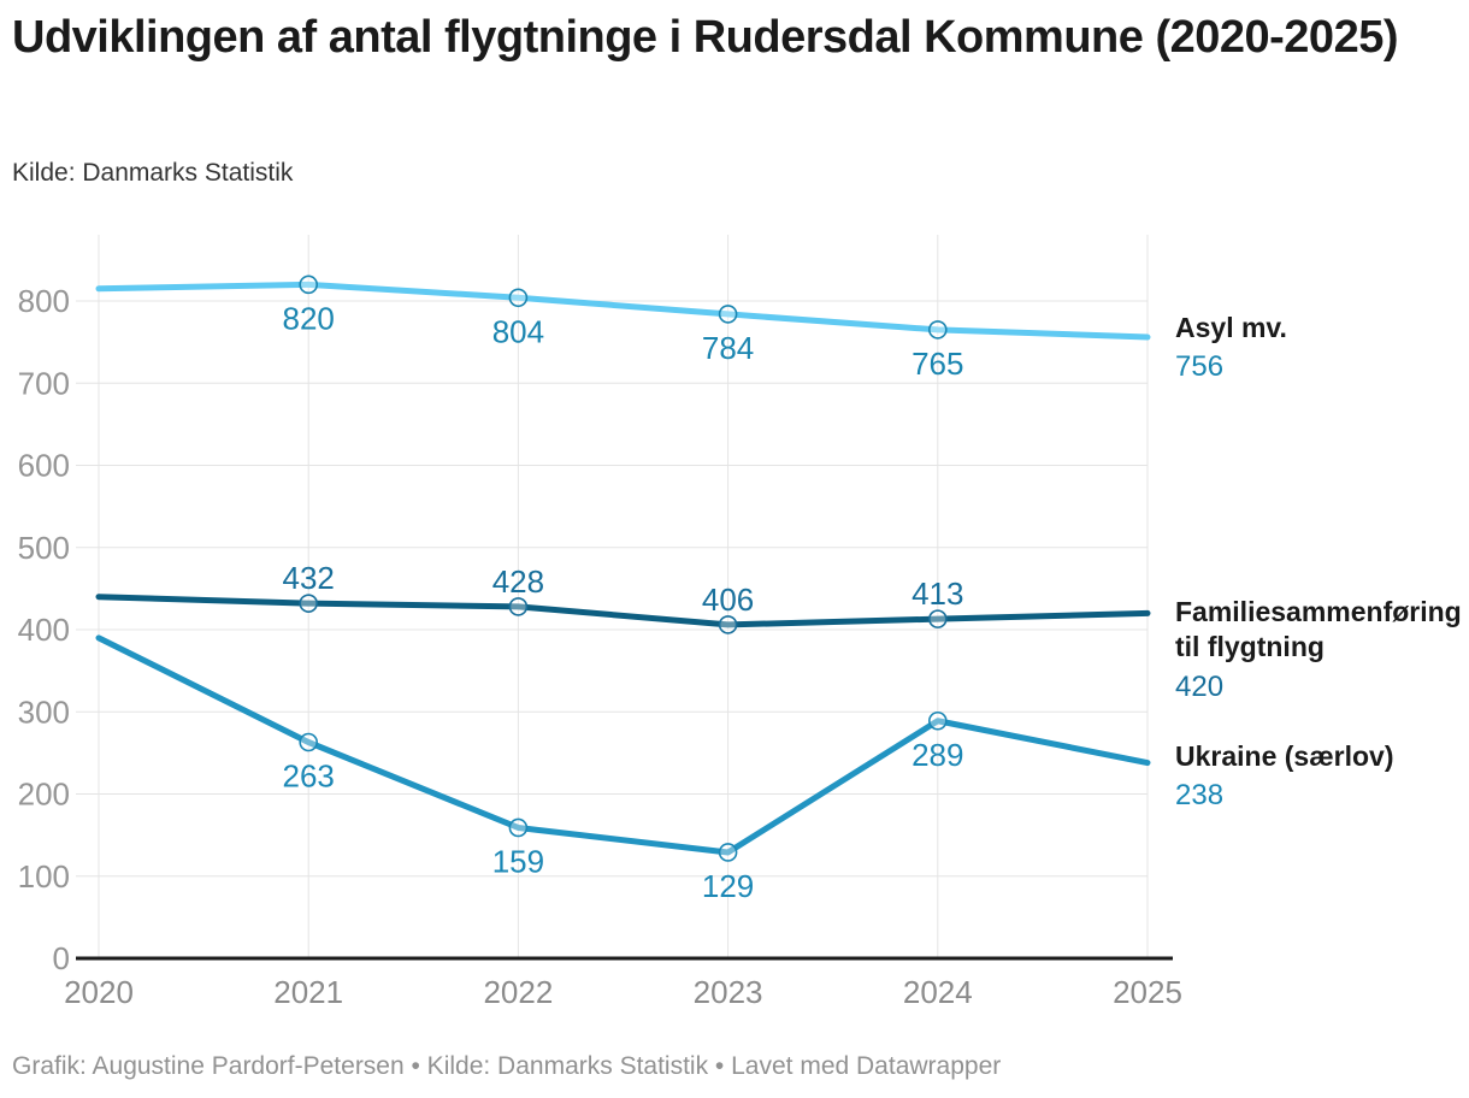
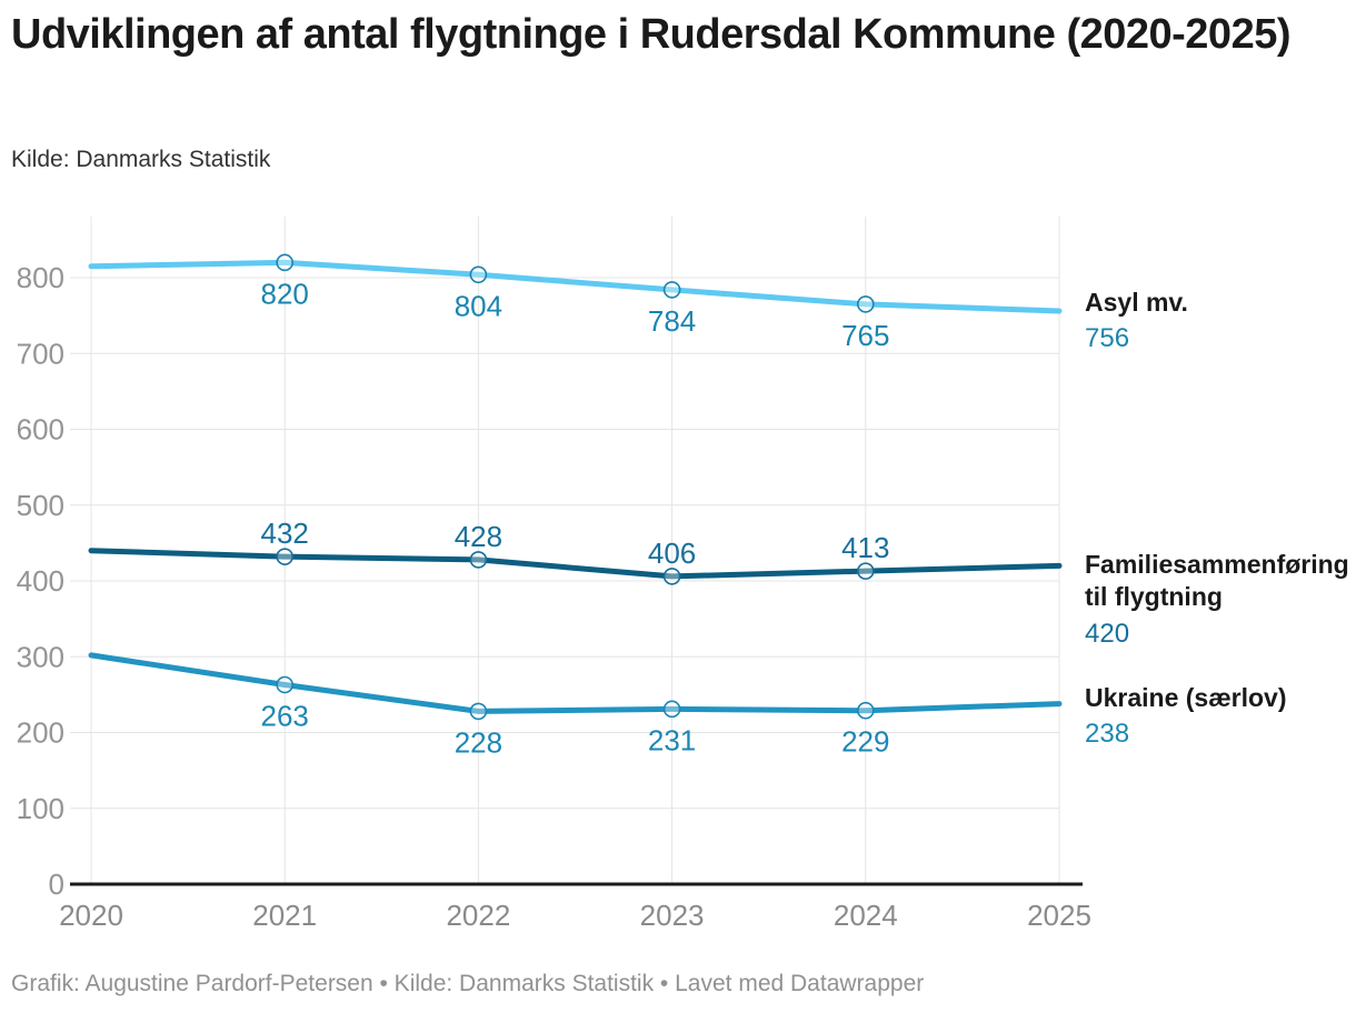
Ukraine (særlov)/2020: 390 -> 300
Ukraine (særlov)/2022: 159 -> 228
Ukraine (særlov)/2023: 129 -> 231
Ukraine (særlov)/2024: 289 -> 229
